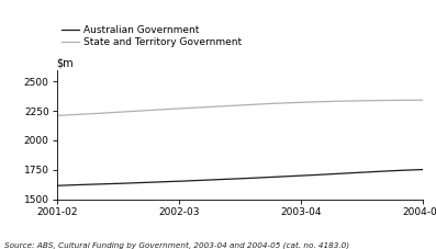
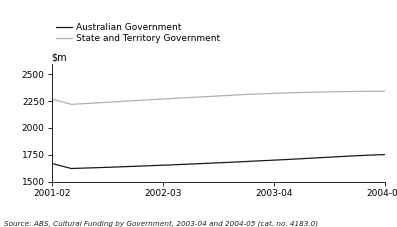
Australian Government/2001-02: 1620 -> 1670
State and Territory Government/2001-02: 2210 -> 2270
